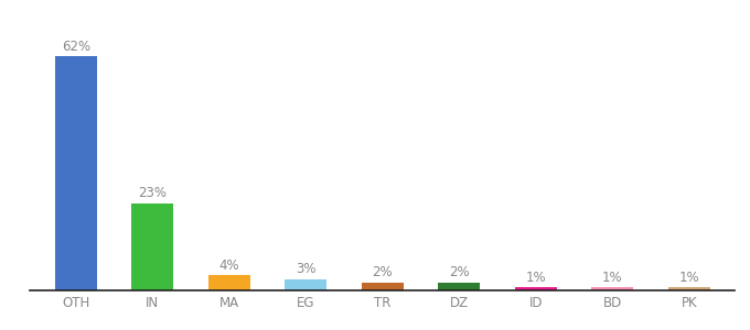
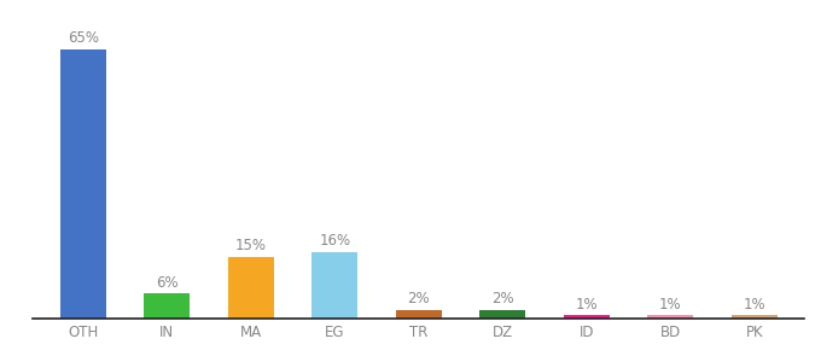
OTH: 62% -> 65%
IN: 23% -> 6%
MA: 4% -> 15%
EG: 3% -> 16%
